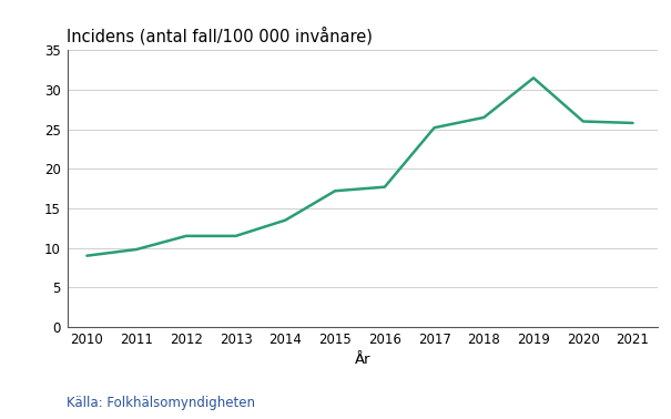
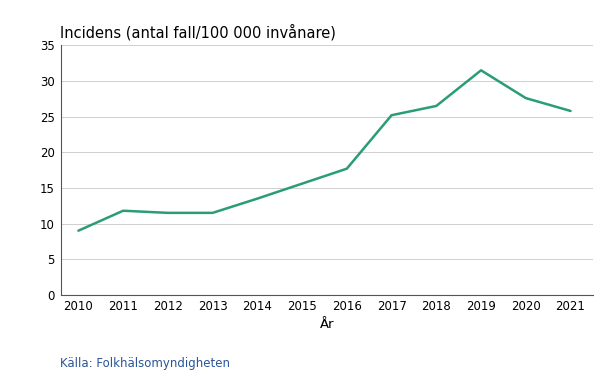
2011: 9.8 -> 11.8
2015: 17.2 -> 15.6
2020: 26.0 -> 27.6
